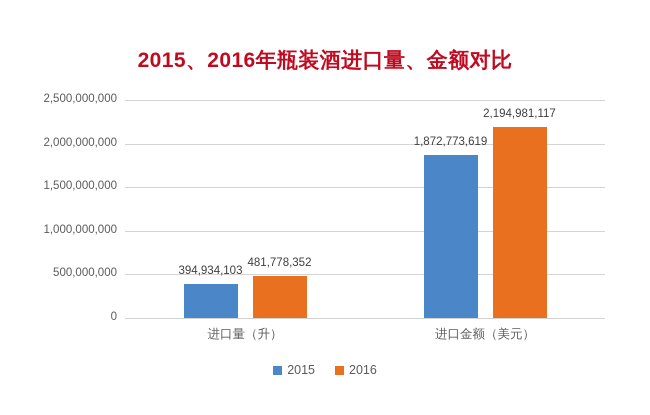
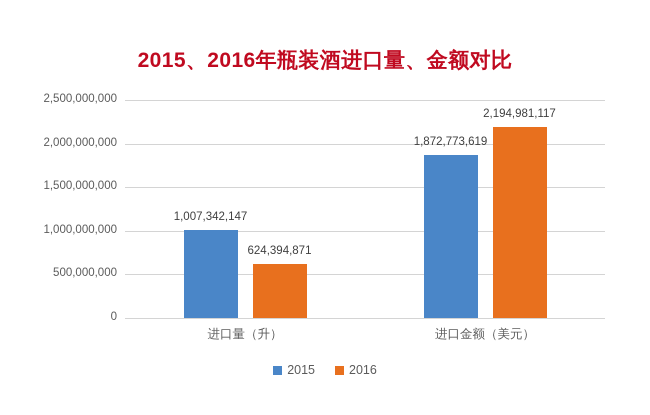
2015/进口量（升）: 394,934,103 -> 1,007,342,147
2016/进口量（升）: 481,778,352 -> 624,394,871
